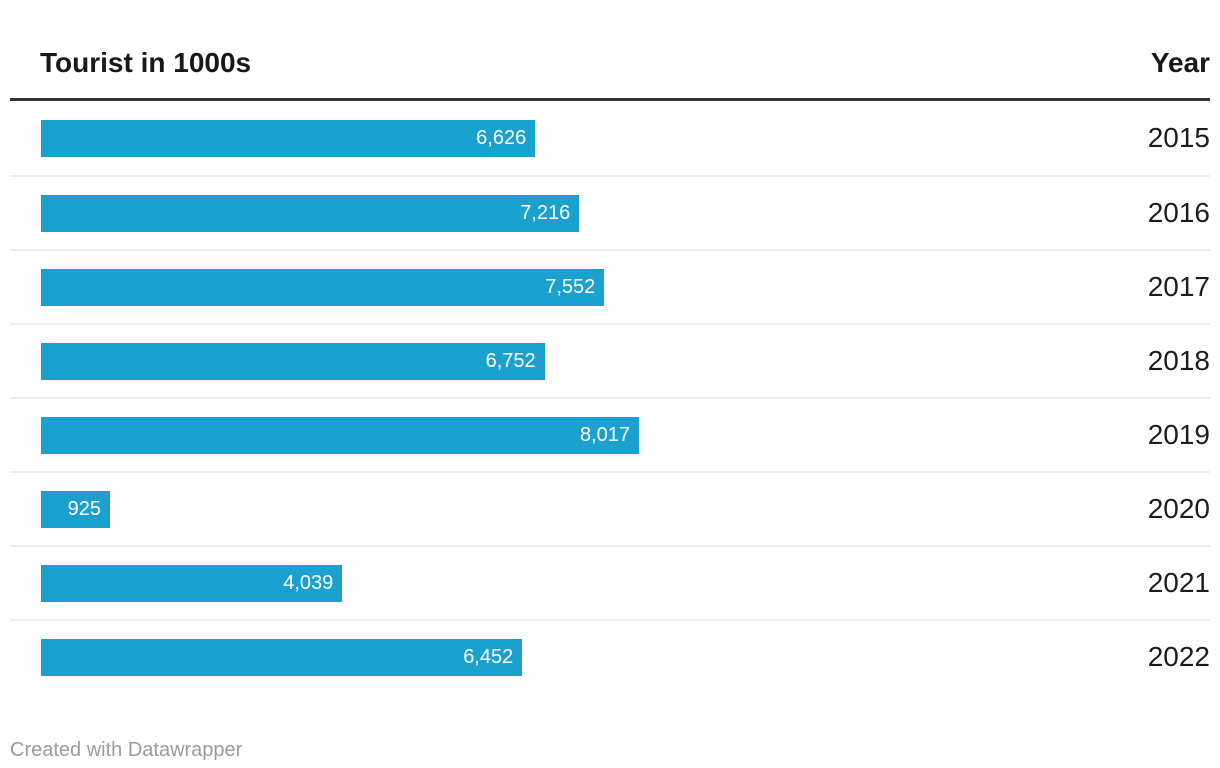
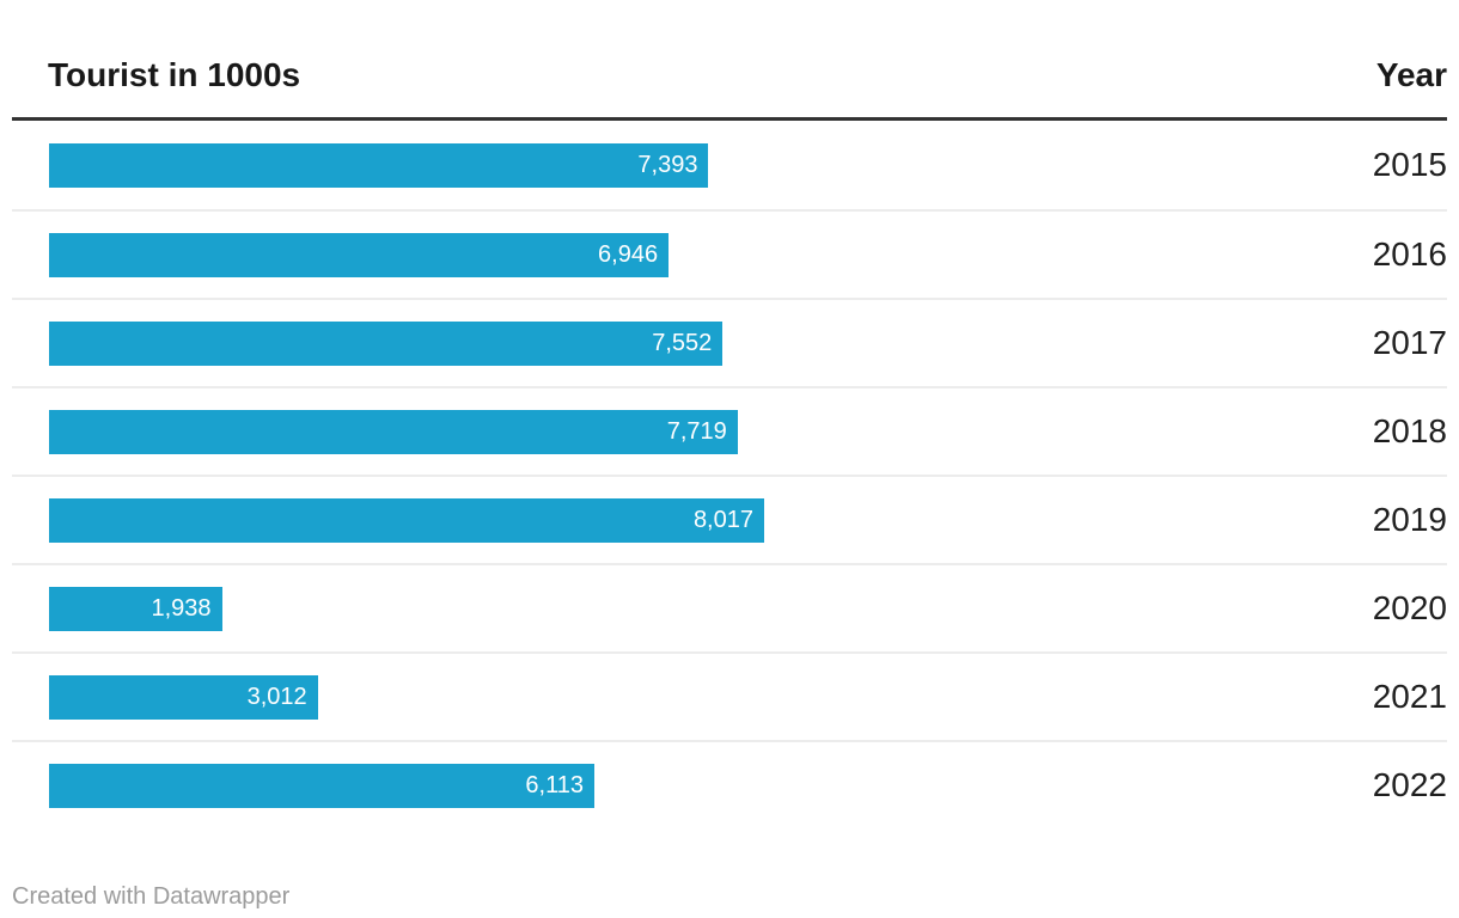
2015: 6,626 -> 7,393
2016: 7,216 -> 6,946
2018: 6,752 -> 7,719
2020: 925 -> 1,938
2021: 4,039 -> 3,012
2022: 6,452 -> 6,113
